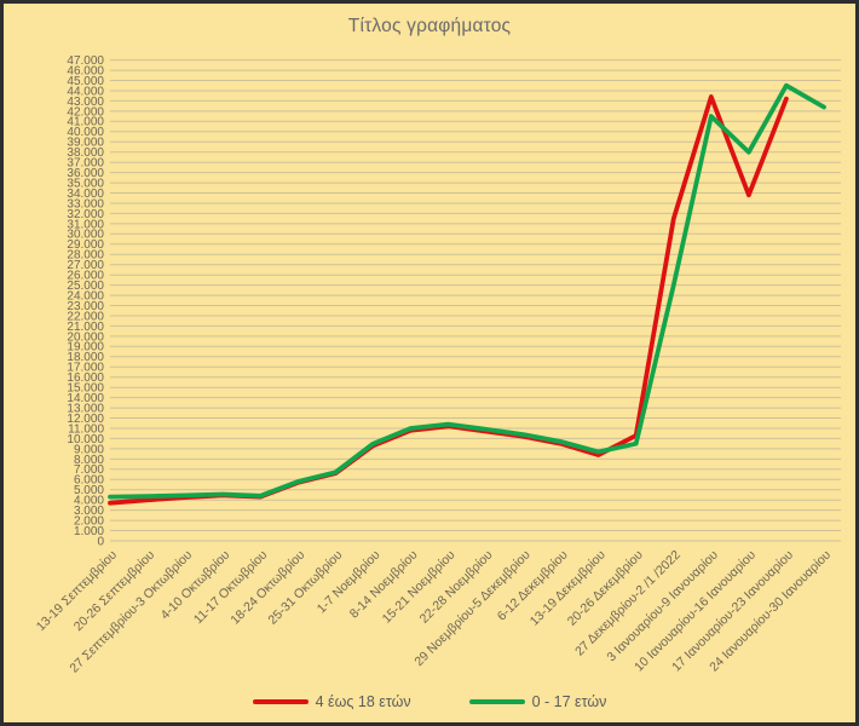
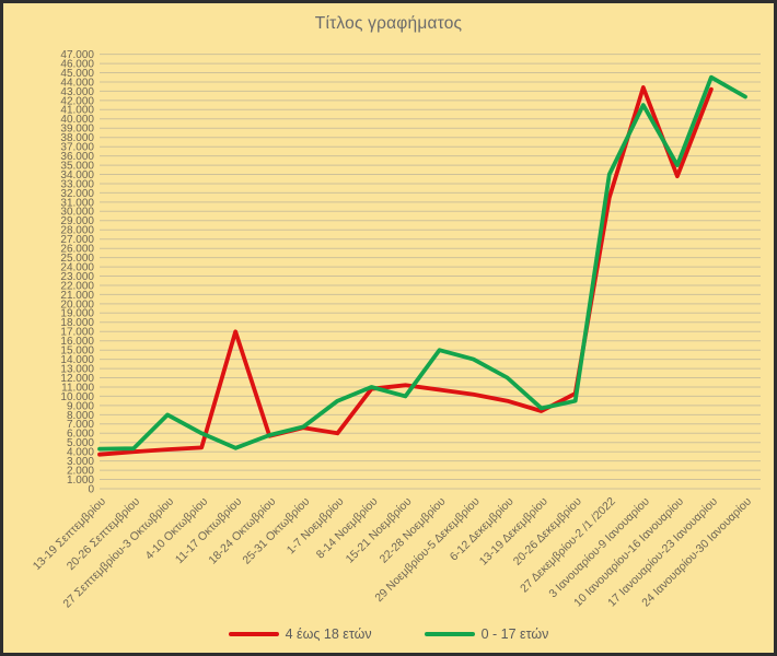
0 - 17 ετών/27 Σεπτεμβρίου-3 Οκτωβρίου: 4000 -> 8000
0 - 17 ετών/4-10 Οκτωβρίου: 5000 -> 6000
4 έως 18 ετών/11-17 Οκτωβρίου: 4000 -> 17000
4 έως 18 ετών/1-7 Νοεμβρίου: 9000 -> 6000
0 - 17 ετών/15-21 Νοεμβρίου: 11000 -> 10000
0 - 17 ετών/22-28 Νοεμβρίου: 11000 -> 15000
0 - 17 ετών/29 Νοεμβρίου-5 Δεκεμβρίου: 10000 -> 14000
0 - 17 ετών/6-12 Δεκεμβρίου: 10000 -> 12000
0 - 17 ετών/27 Δεκεμβρίου-2 /1 /2022: 25000 -> 34000
0 - 17 ετών/10 Ιανουαρίου-16 Ιανουαρίου: 38000 -> 35000
